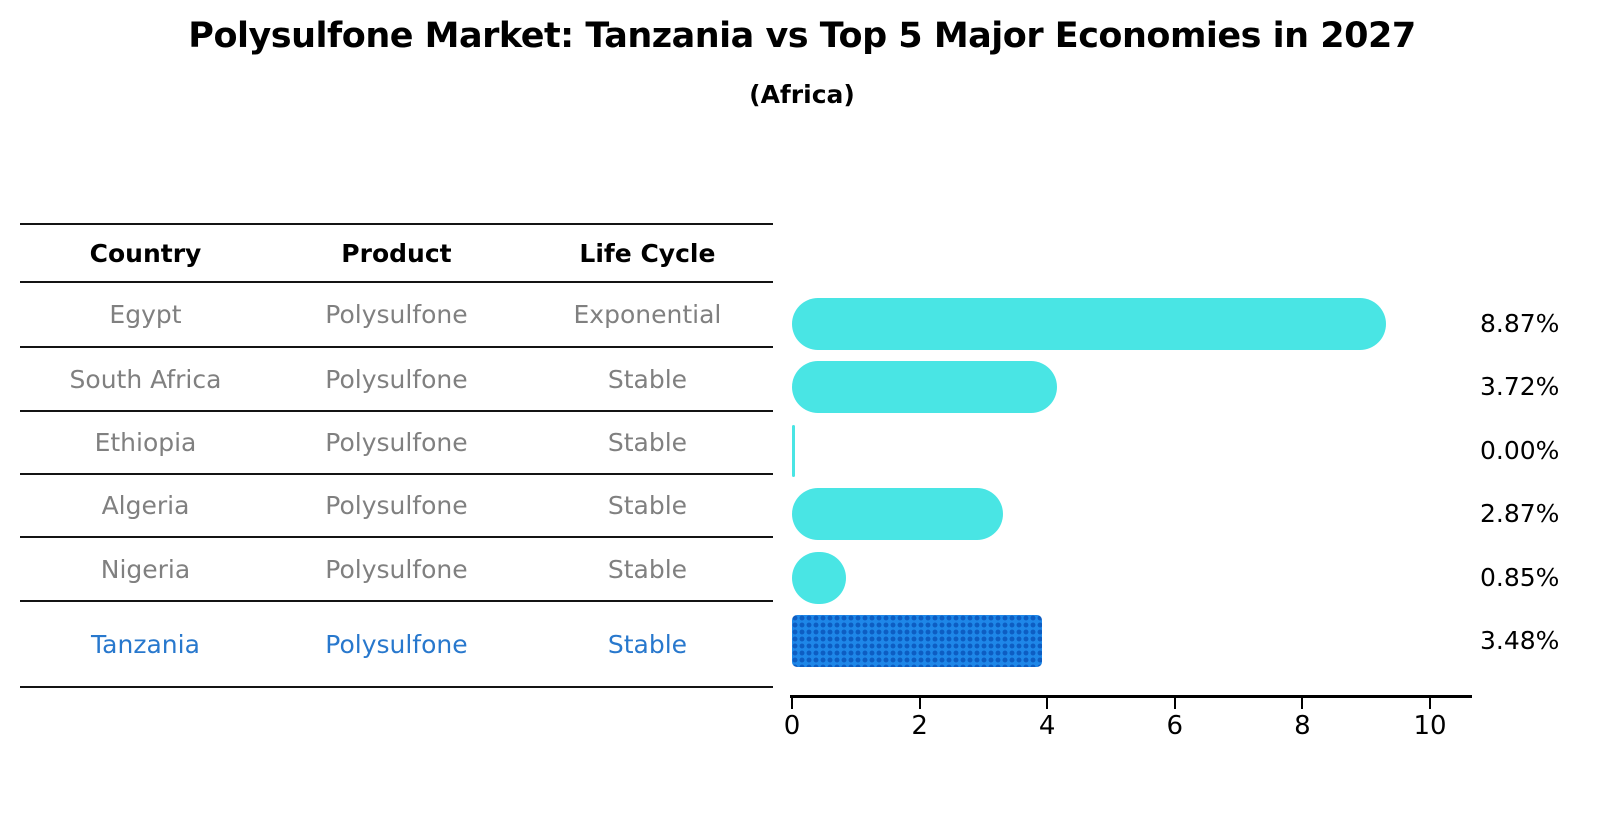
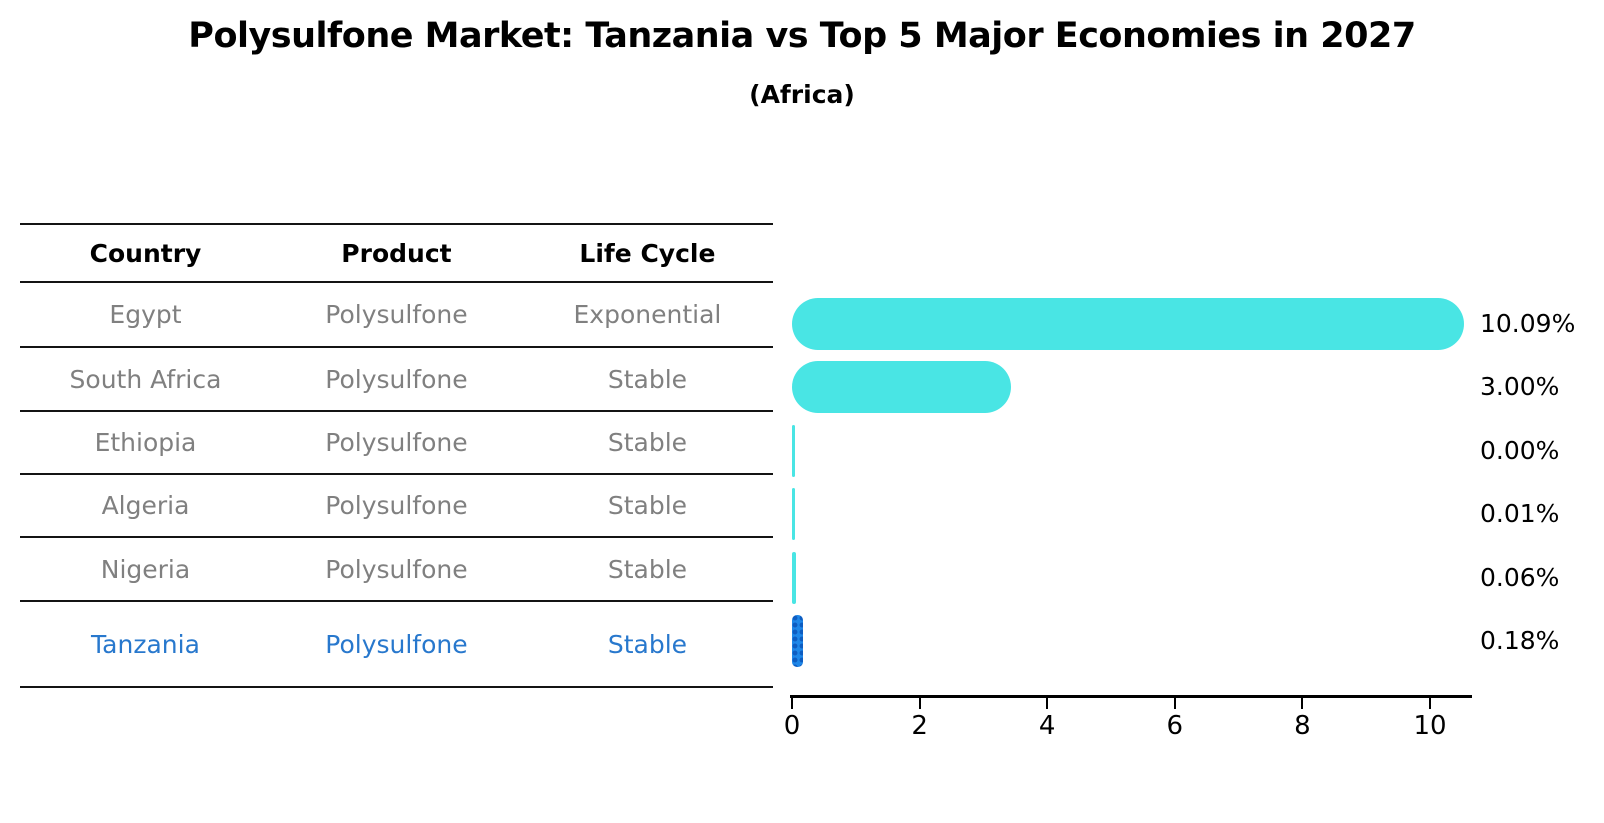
Egypt: 8.87% -> 10.09%
South Africa: 3.72% -> 3.00%
Algeria: 2.87% -> 0.01%
Nigeria: 0.85% -> 0.06%
Tanzania: 3.48% -> 0.18%
